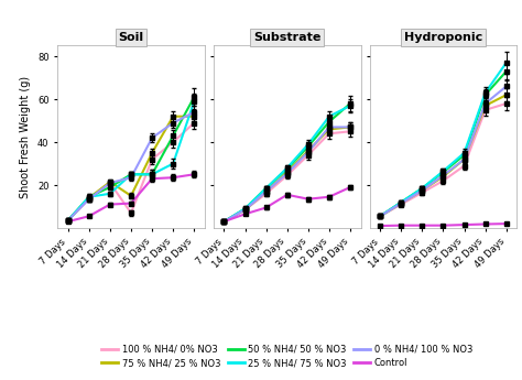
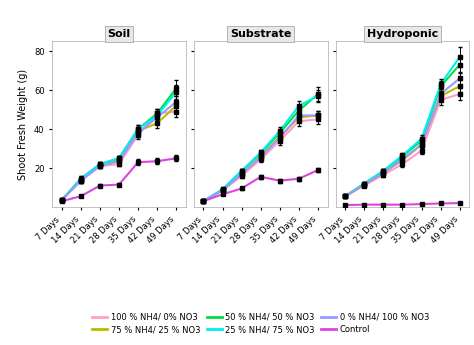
Soil/50 % NH4/ 50 % NO3/21 Days: 19 -> 22
Soil/25 % NH4/ 75 % NO3/21 Days: 16 -> 22
Soil/100 % NH4/ 0% NO3/28 Days: 7 -> 22
Soil/75 % NH4/ 25 % NO3/28 Days: 15 -> 24
Soil/100 % NH4/ 0% NO3/35 Days: 32 -> 37
Soil/75 % NH4/ 25 % NO3/35 Days: 35 -> 39
Soil/50 % NH4/ 50 % NO3/35 Days: 25 -> 40
Soil/25 % NH4/ 75 % NO3/35 Days: 25 -> 40
Soil/0 % NH4/ 100 % NO3/35 Days: 42 -> 38
Soil/100 % NH4/ 0% NO3/42 Days: 40 -> 48
Soil/75 % NH4/ 25 % NO3/42 Days: 52 -> 43
Soil/50 % NH4/ 50 % NO3/42 Days: 43 -> 48
Soil/25 % NH4/ 75 % NO3/42 Days: 30 -> 47
Soil/0 % NH4/ 100 % NO3/42 Days: 49 -> 46
